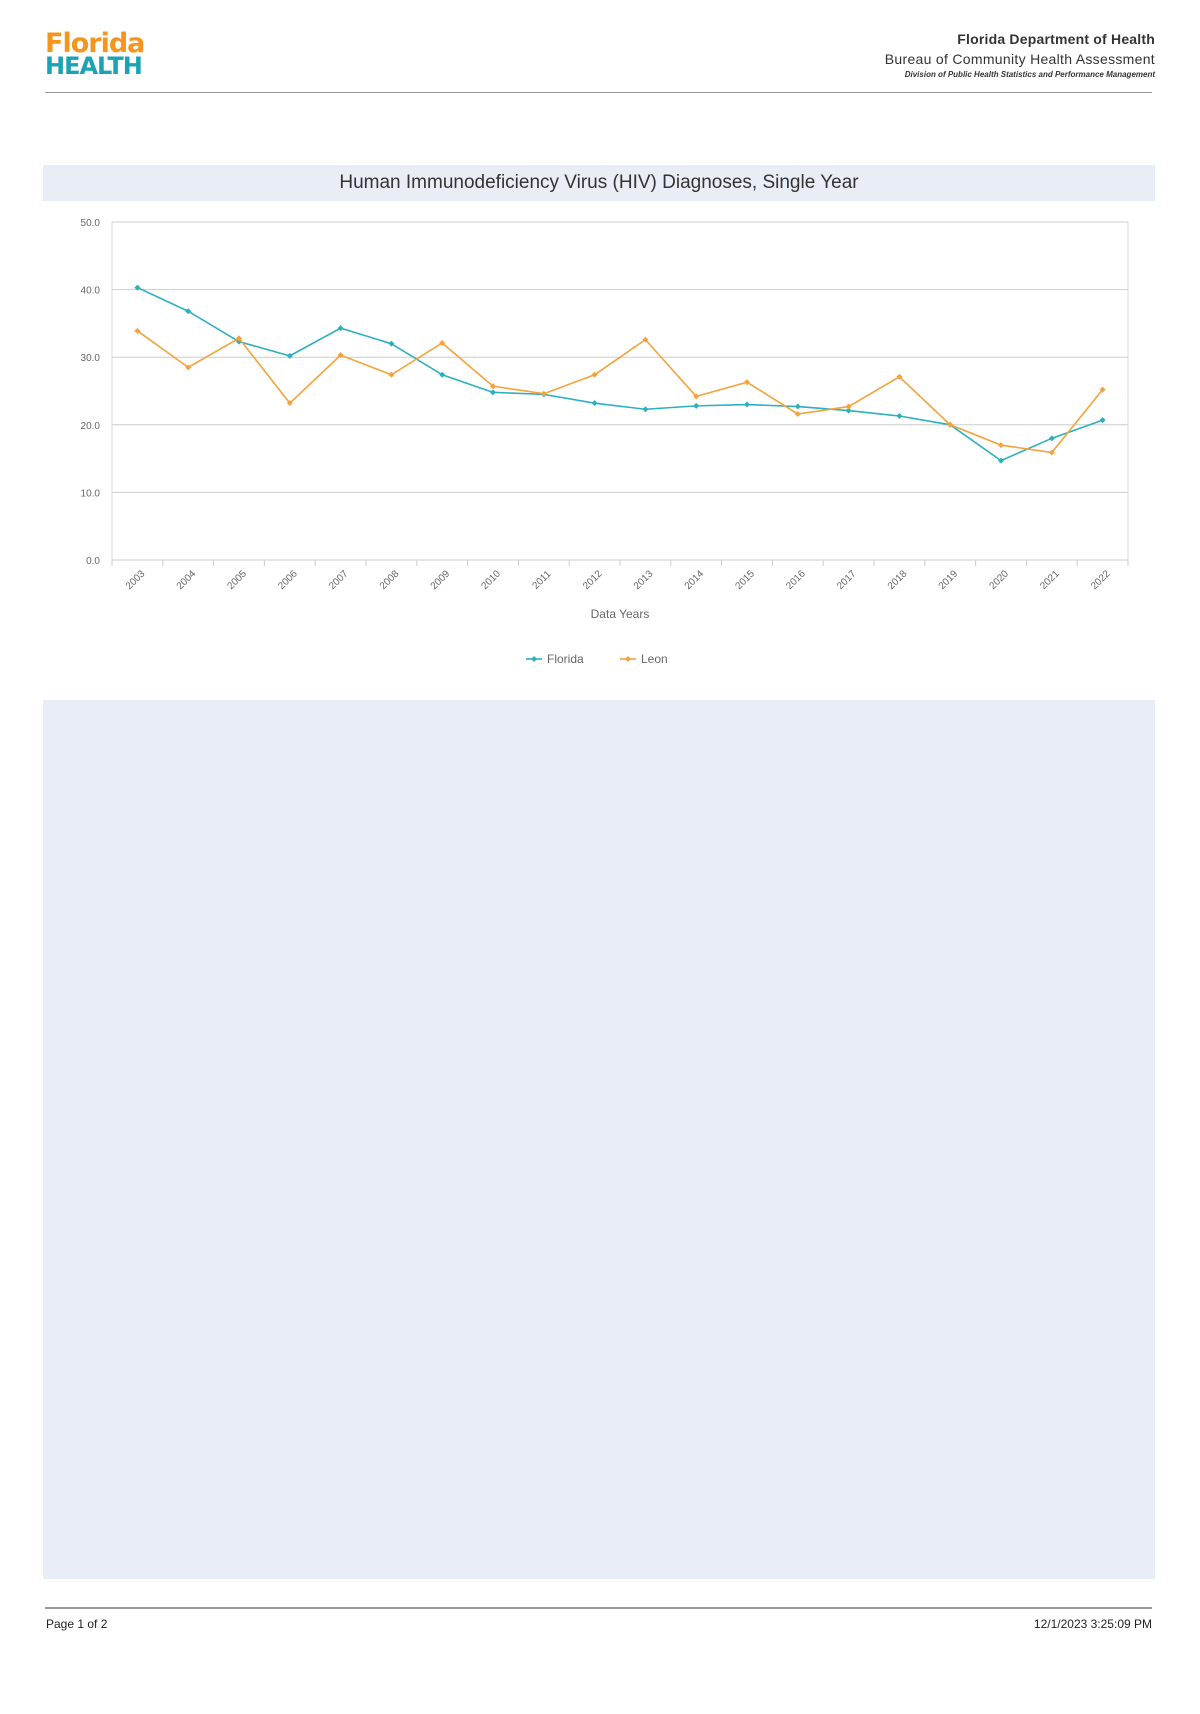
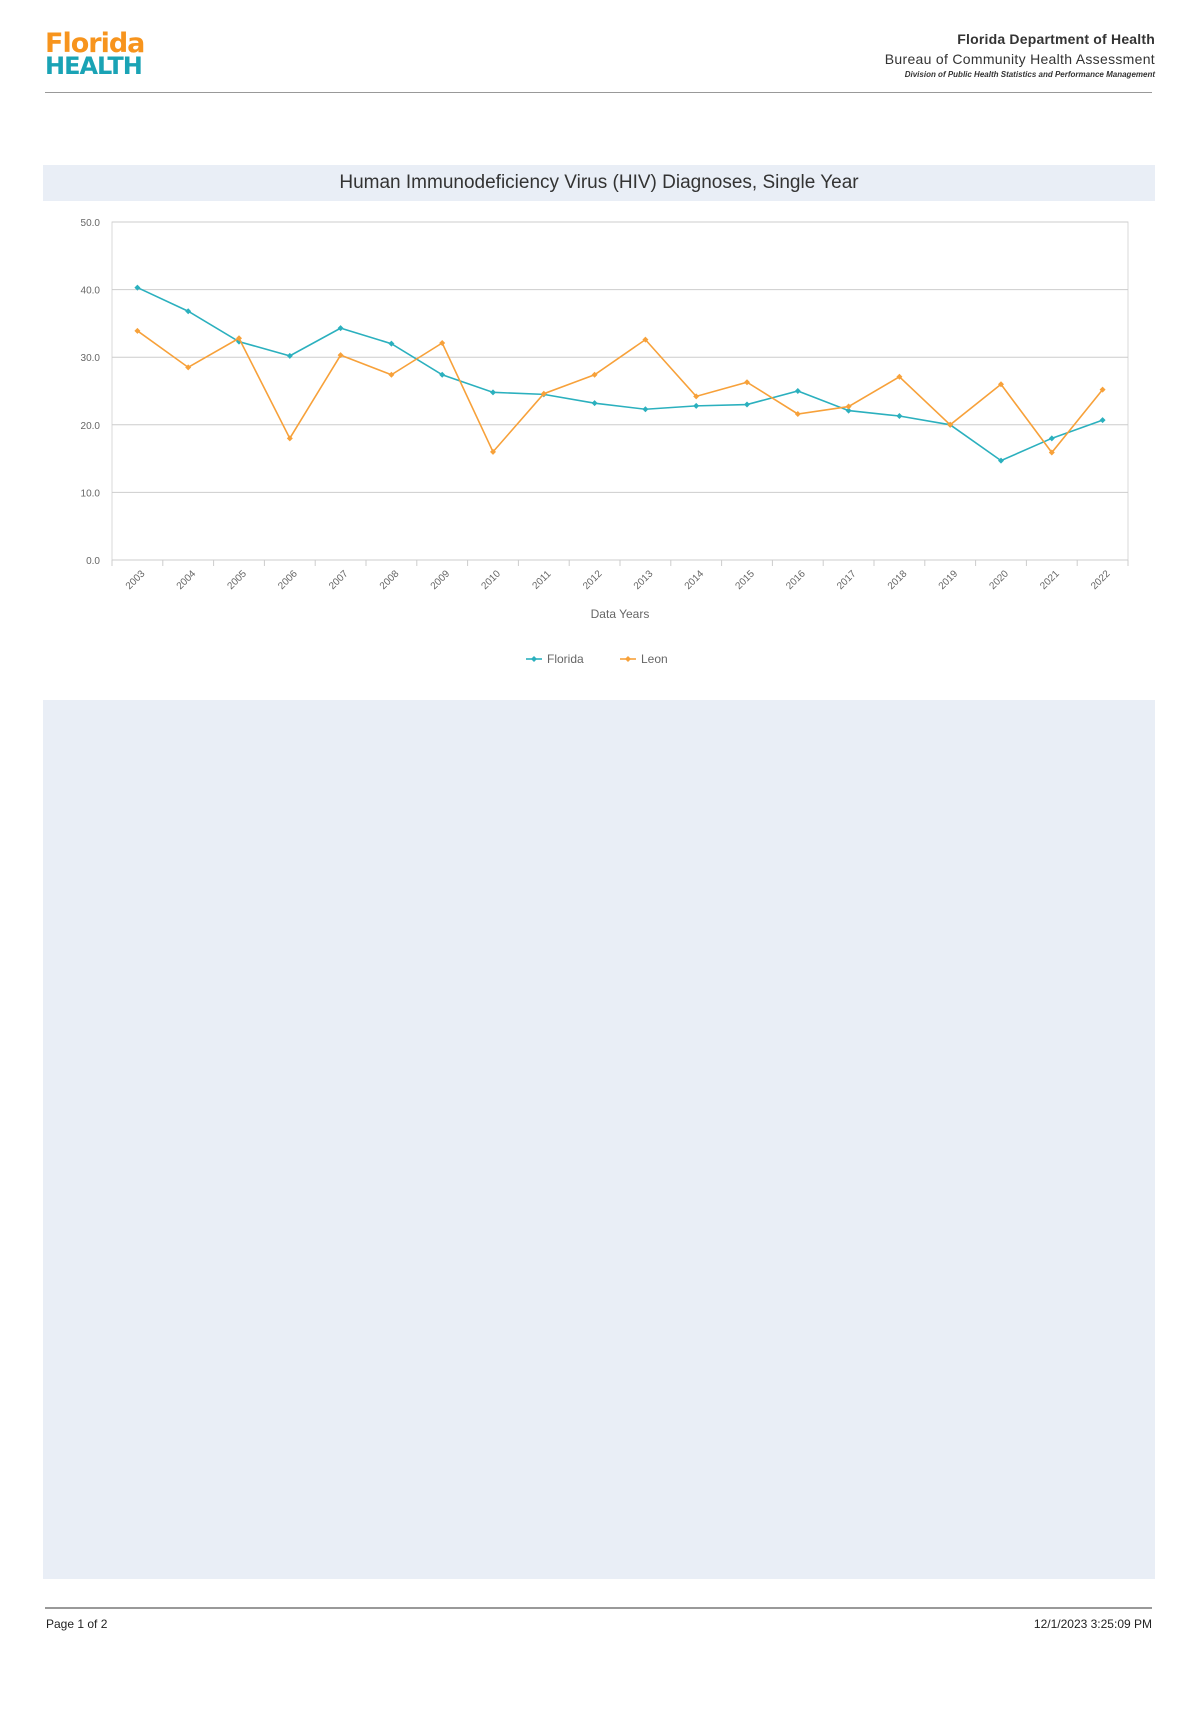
Leon/2006: 23 -> 18
Leon/2010: 26 -> 16
Florida/2016: 23 -> 25
Leon/2020: 17 -> 26
